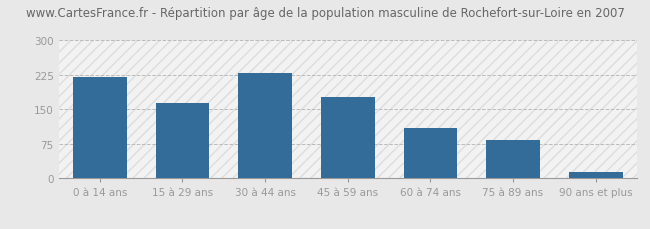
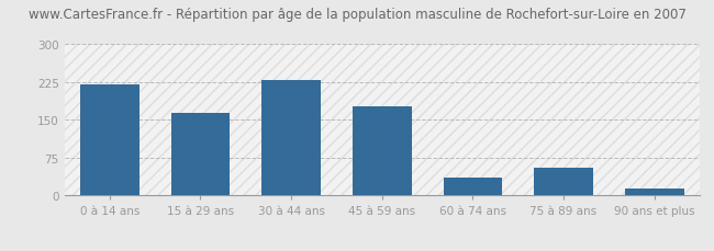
60 à 74 ans: 110 -> 35
75 à 89 ans: 83 -> 55
